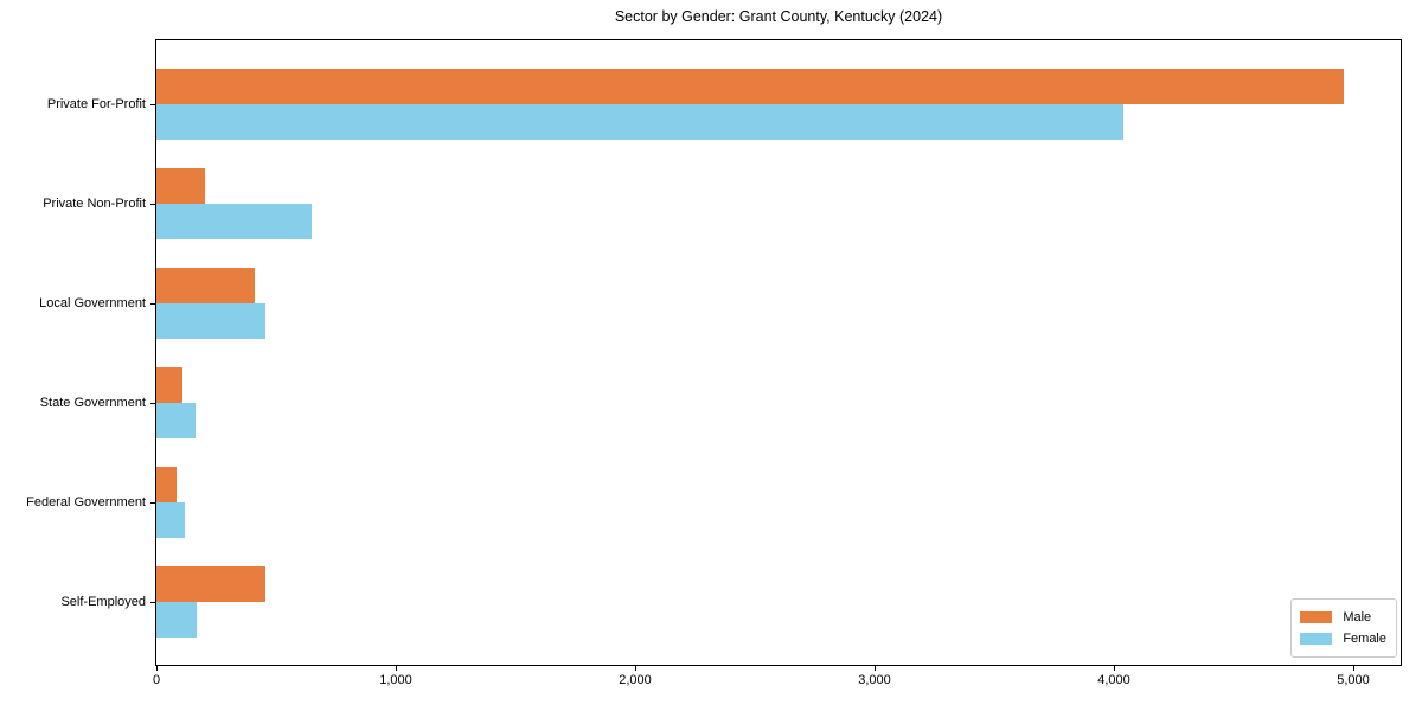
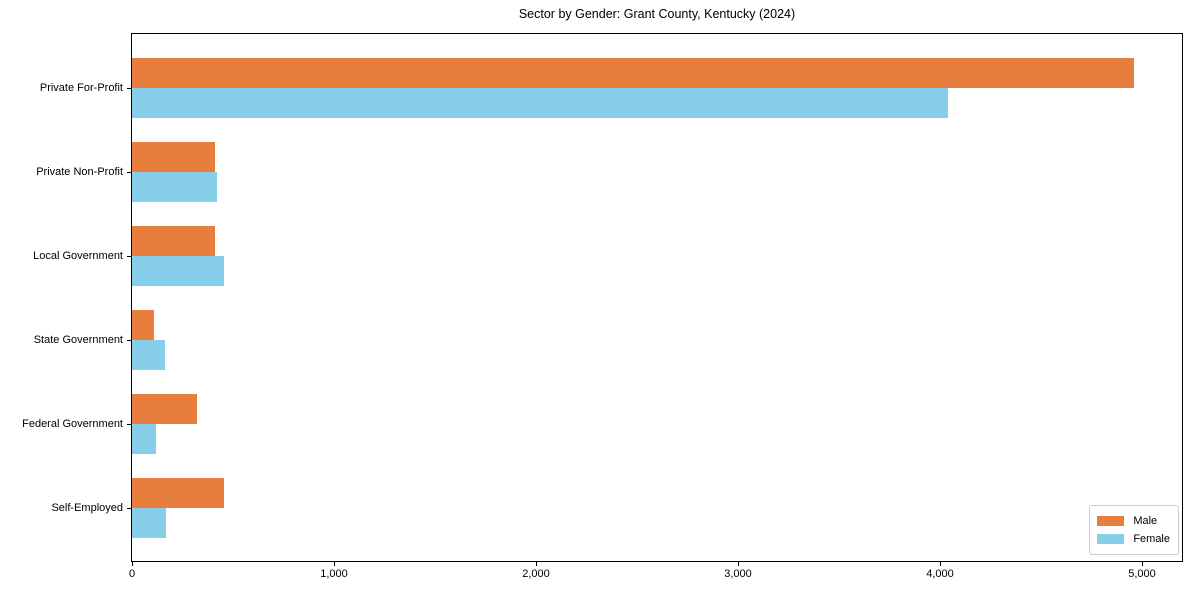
Male/Private Non-Profit: 200 -> 410
Female/Private Non-Profit: 650 -> 420
Male/Federal Government: 80 -> 320
